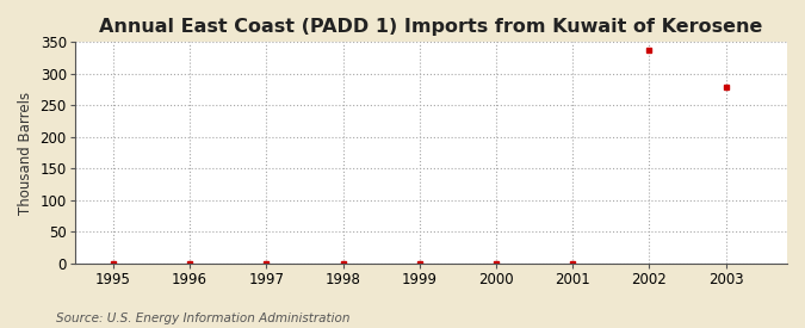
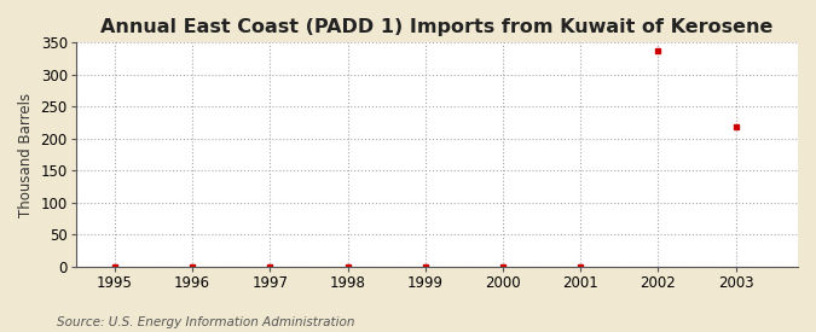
2003: 278 -> 218
